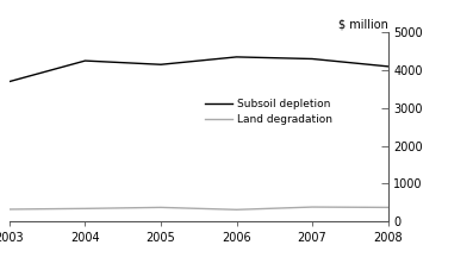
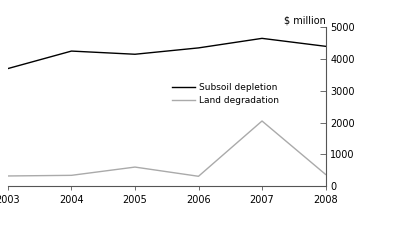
Land degradation/2005: 370 -> 600
Subsoil depletion/2007: 4300 -> 4650
Land degradation/2007: 380 -> 2050
Subsoil depletion/2008: 4100 -> 4400
